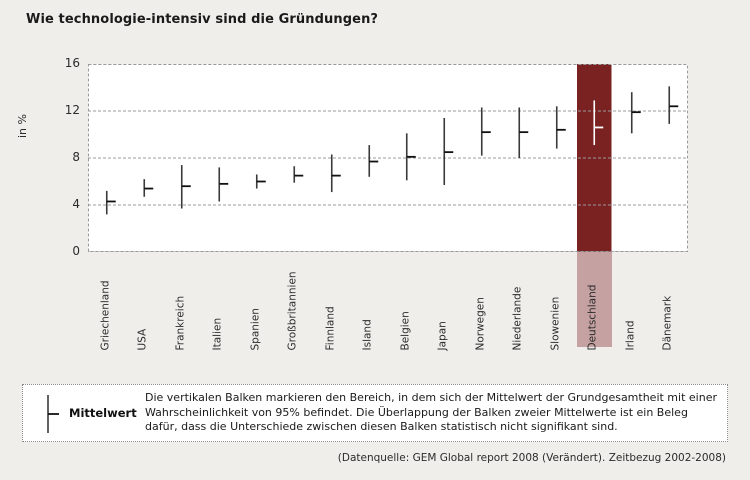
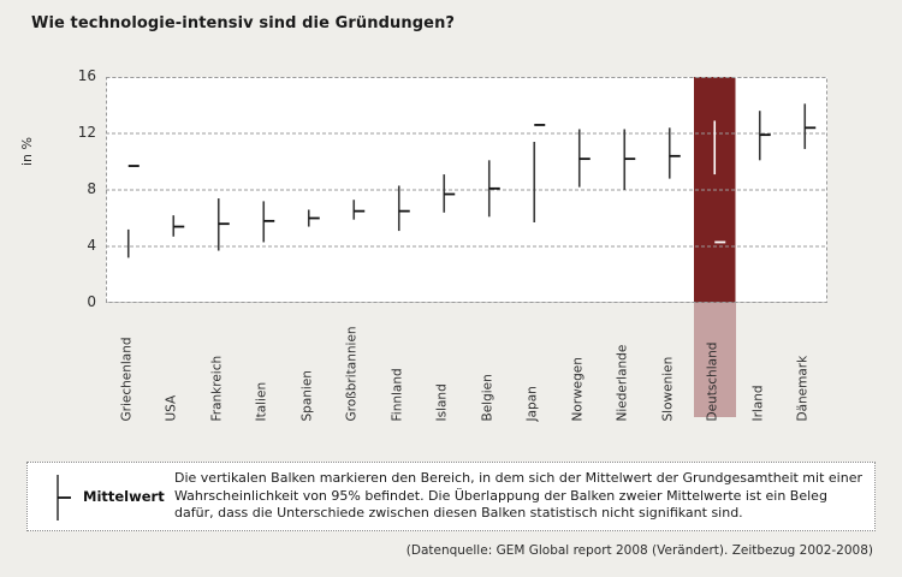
Mittelwert/Griechenland: 4.3 -> 9.7
Mittelwert/Japan: 8.5 -> 12.6
Mittelwert/Deutschland: 10.6 -> 4.3
